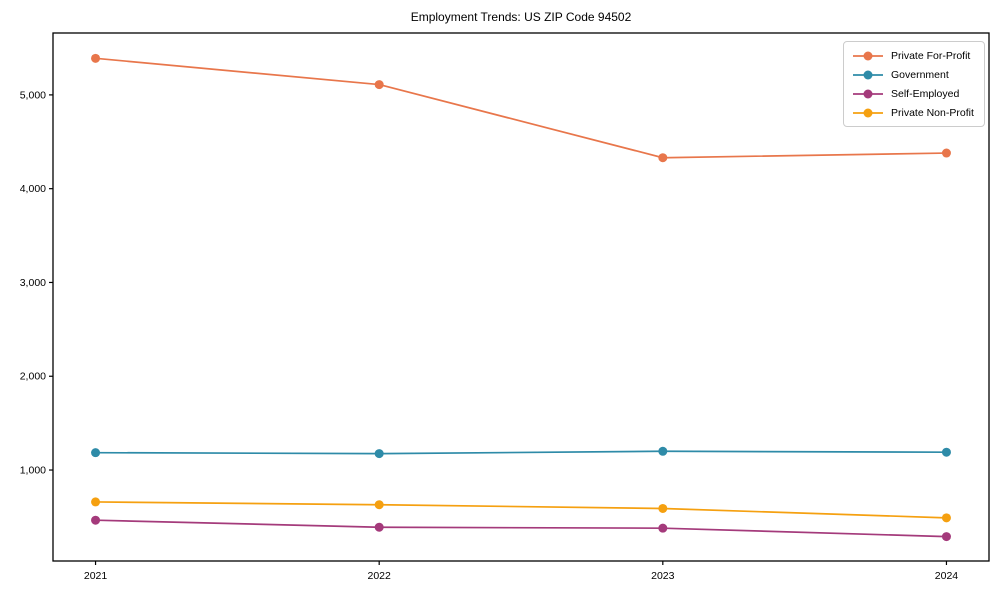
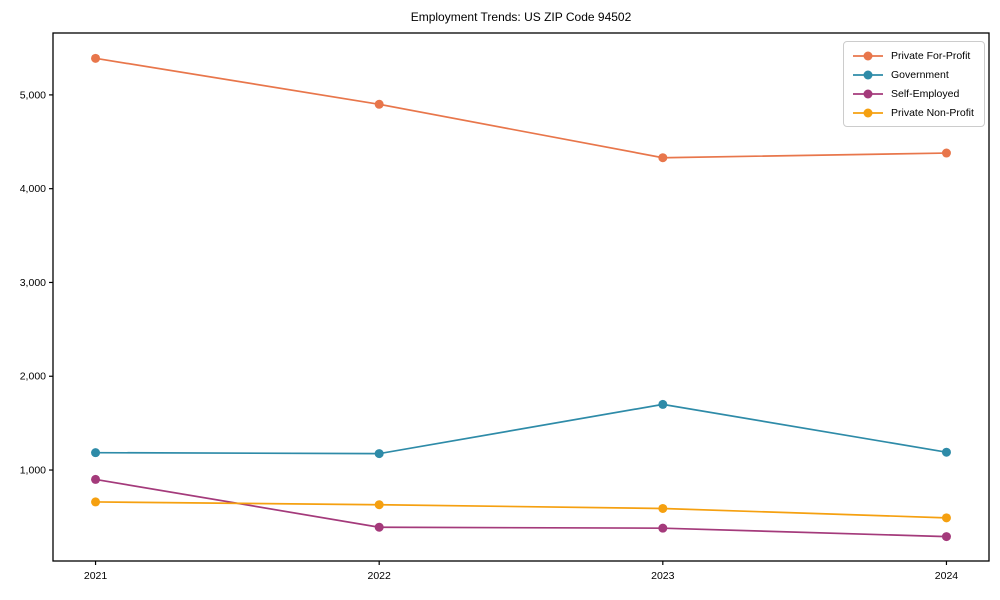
Self-Employed/2021: 500 -> 900
Private For-Profit/2022: 5100 -> 4900
Government/2023: 1200 -> 1700
